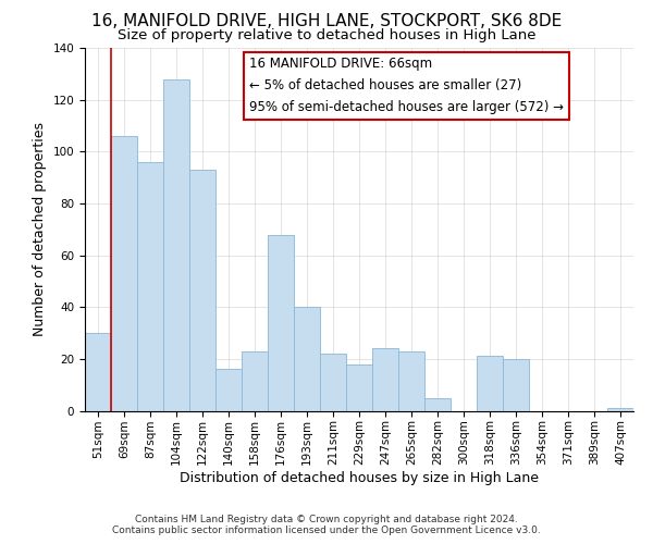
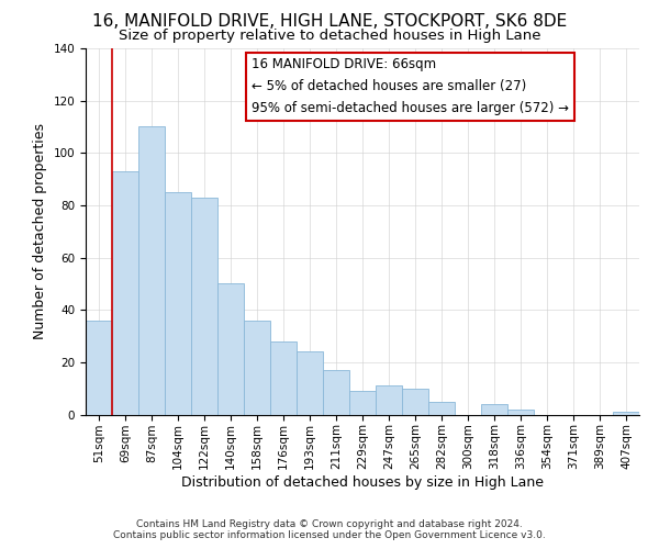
51sqm: 30 -> 36
69sqm: 106 -> 93
87sqm: 96 -> 110
104sqm: 128 -> 85
122sqm: 93 -> 83
140sqm: 16 -> 50
158sqm: 23 -> 36
176sqm: 68 -> 28
193sqm: 40 -> 24
211sqm: 22 -> 17
229sqm: 18 -> 9
247sqm: 24 -> 11
265sqm: 23 -> 10
318sqm: 21 -> 4
336sqm: 20 -> 2
